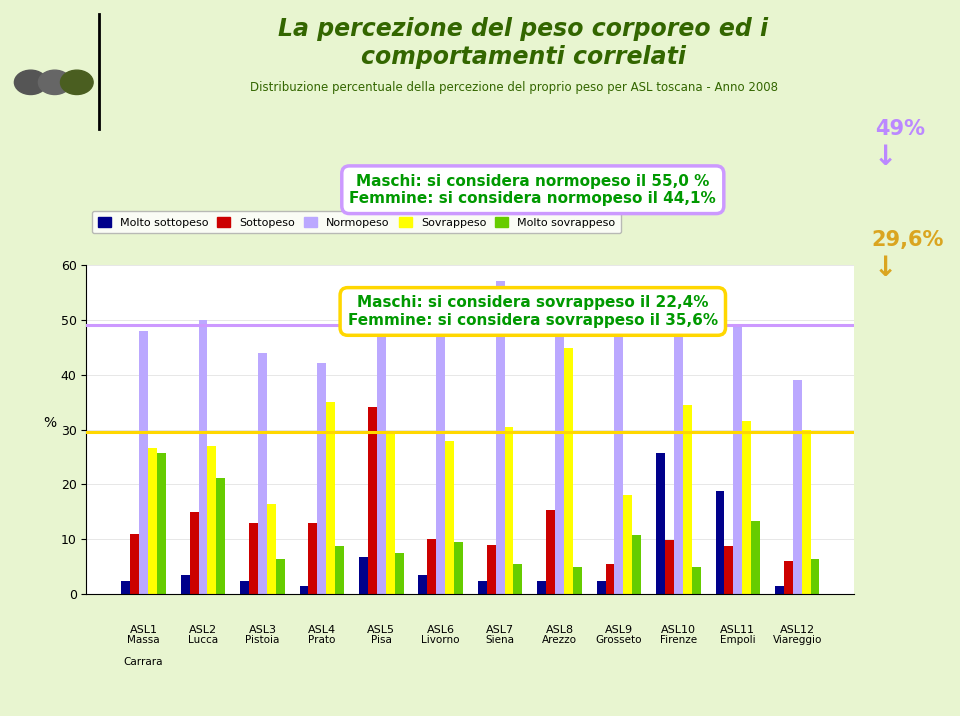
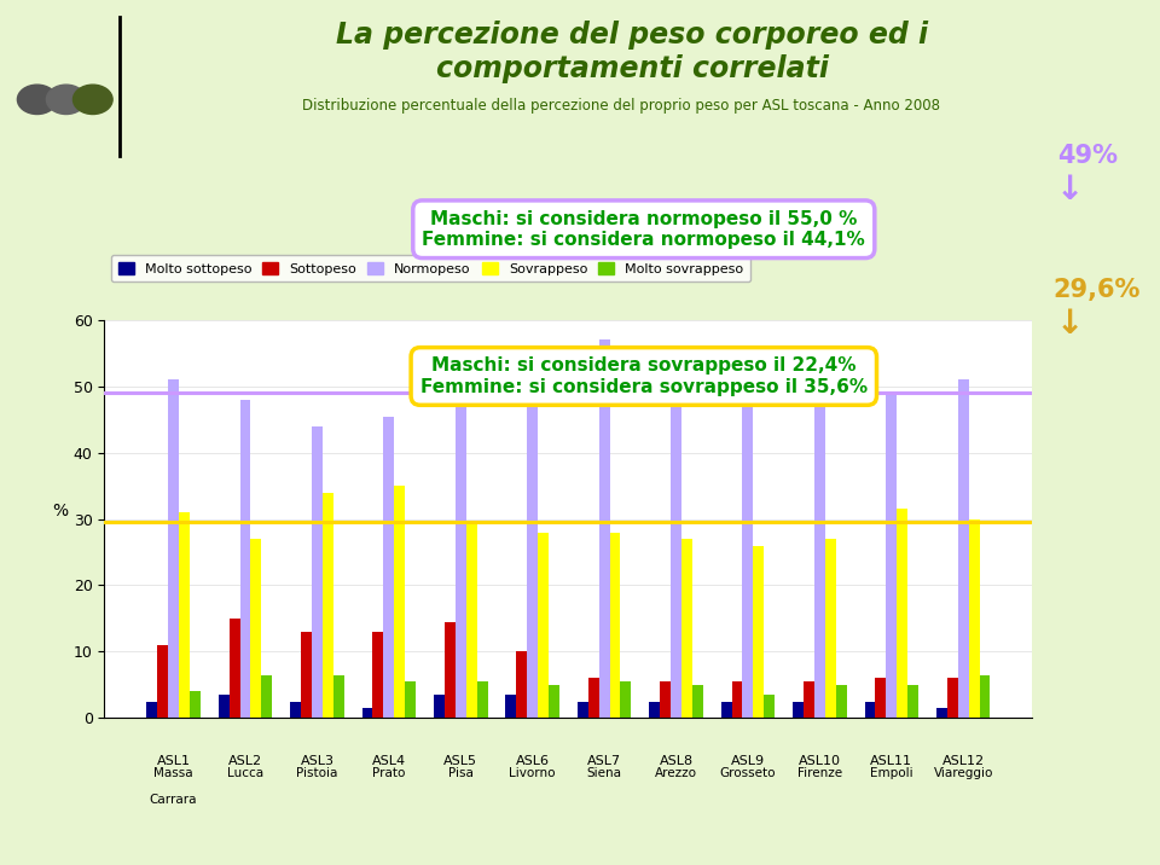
Normopeso/ASL1: 48.0 -> 51.0
Sovrappeso/ASL1: 26.6 -> 31.0
Molto sovrappeso/ASL1: 25.8 -> 4.0
Normopeso/ASL2: 50.0 -> 48.0
Molto sovrappeso/ASL2: 21.2 -> 6.5
Sovrappeso/ASL3: 16.4 -> 34.0
Normopeso/ASL4: 42.2 -> 45.5
Molto sovrappeso/ASL4: 8.8 -> 5.5
Molto sottopeso/ASL5: 6.8 -> 3.5
Sottopeso/ASL5: 34.2 -> 14.5
Molto sovrappeso/ASL5: 7.6 -> 5.5
Molto sovrappeso/ASL6: 9.6 -> 5.0
Sottopeso/ASL7: 9.0 -> 6.0
Sovrappeso/ASL7: 30.4 -> 28.0
Sottopeso/ASL8: 15.4 -> 5.5
Sovrappeso/ASL8: 44.8 -> 27.0
Sovrappeso/ASL9: 18.0 -> 26.0
Molto sovrappeso/ASL9: 10.8 -> 3.5
Molto sottopeso/ASL10: 25.8 -> 2.5
Sottopeso/ASL10: 9.8 -> 5.5
Sovrappeso/ASL10: 34.4 -> 27.0
Molto sottopeso/ASL11: 18.8 -> 2.5
Sottopeso/ASL11: 8.8 -> 6.0
Molto sovrappeso/ASL11: 13.4 -> 5.0
Normopeso/ASL12: 39.0 -> 51.0
